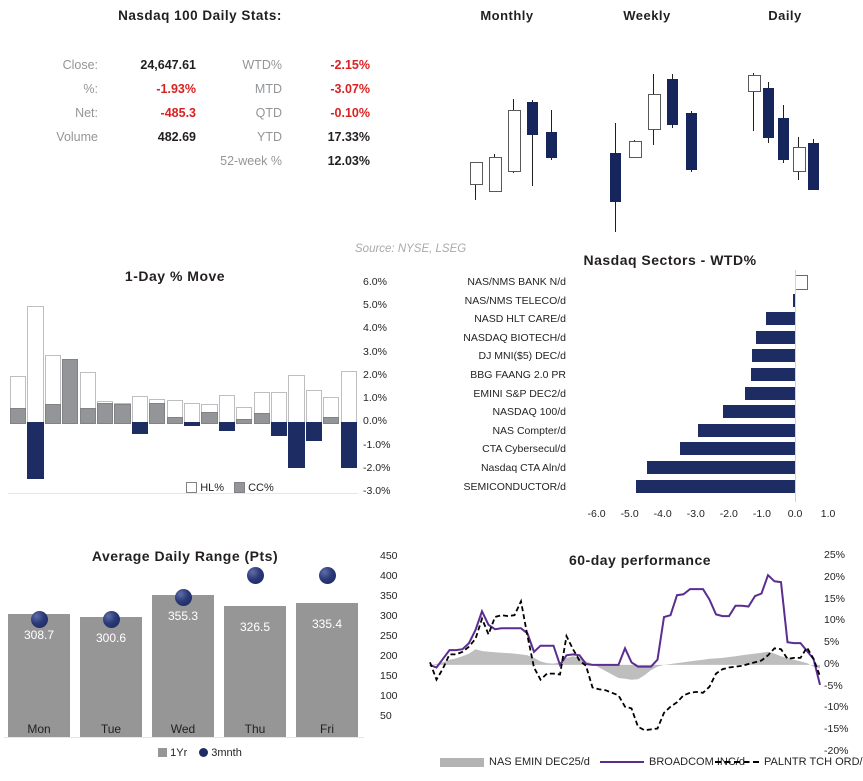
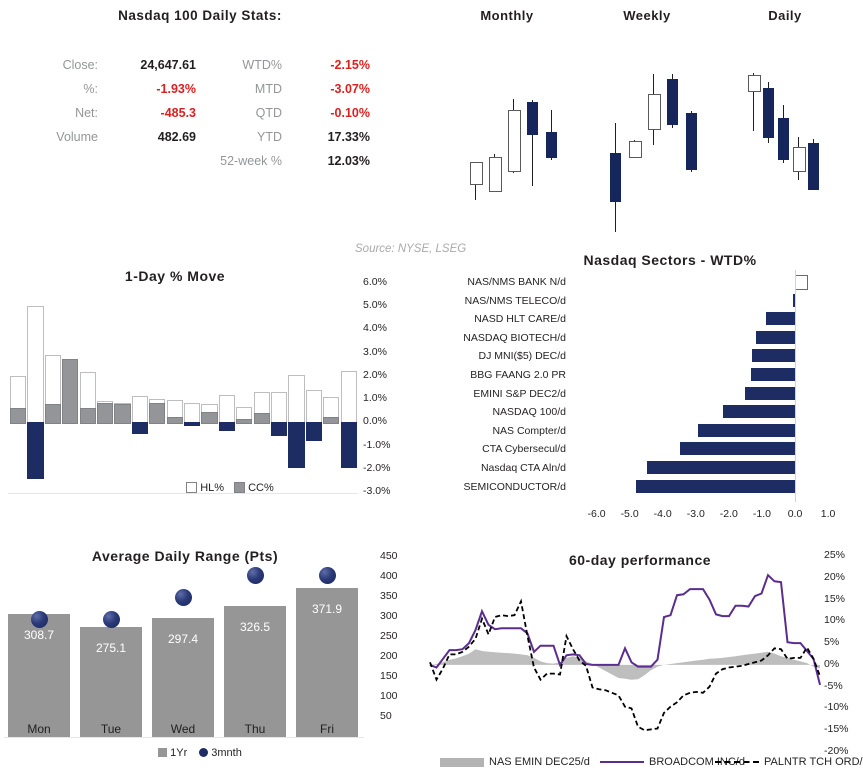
Average Daily Range (Pts)/1Yr/Tue: 300.6 -> 275.1
Average Daily Range (Pts)/1Yr/Wed: 355.3 -> 297.4
Average Daily Range (Pts)/1Yr/Fri: 335.4 -> 371.9
